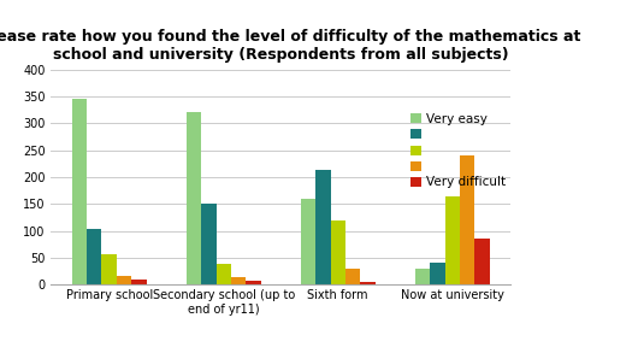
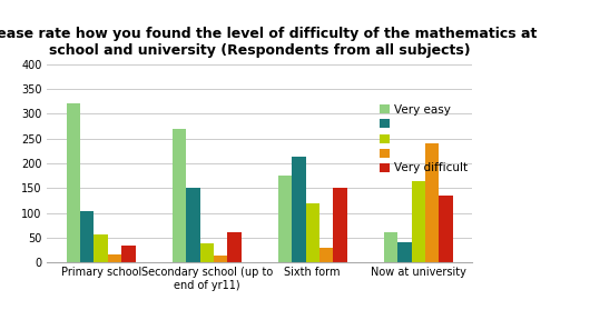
Very easy/Primary school: 345 -> 320
Very difficult/Primary school: 10 -> 35
Very easy/Secondary school (up to end of yr11): 320 -> 270
Very difficult/Secondary school (up to end of yr11): 6 -> 60
Very easy/Sixth form: 160 -> 175
Very difficult/Sixth form: 5 -> 150
Very easy/Now at university: 30 -> 60
Very difficult/Now at university: 85 -> 135
